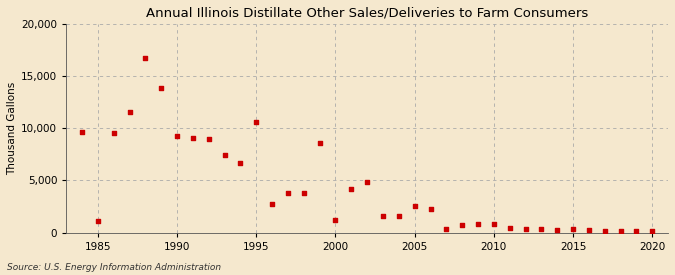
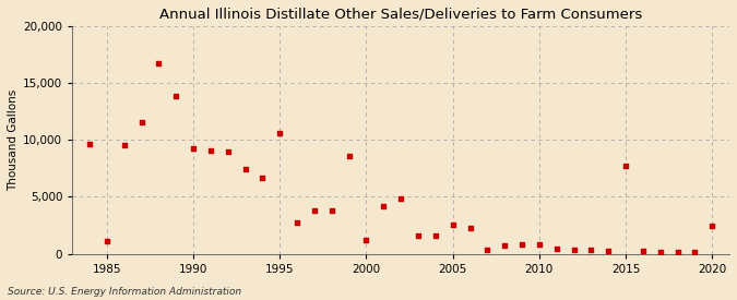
2015: 300 -> 7,700
2020: 100 -> 2,400
